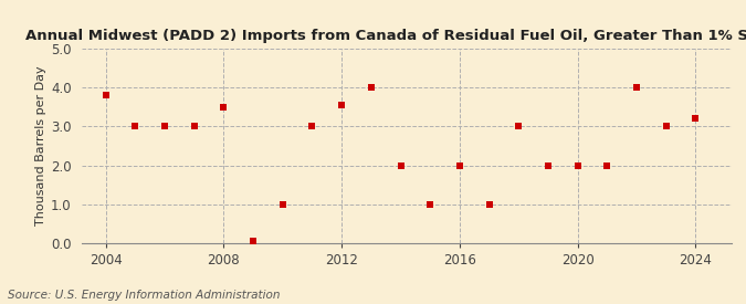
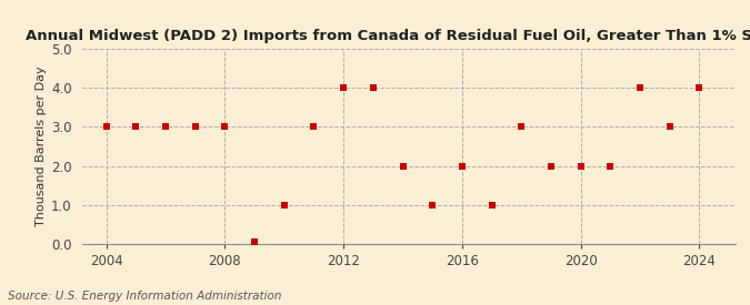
2004: 3.80 -> 3.00
2008: 3.50 -> 3.00
2012: 3.55 -> 4.00
2024: 3.20 -> 4.00
